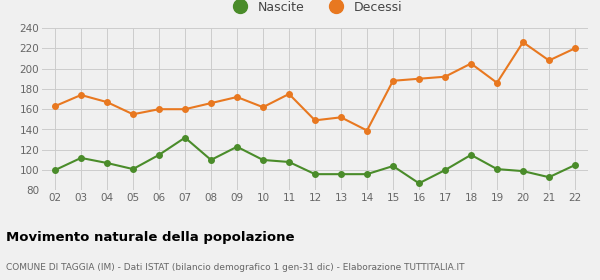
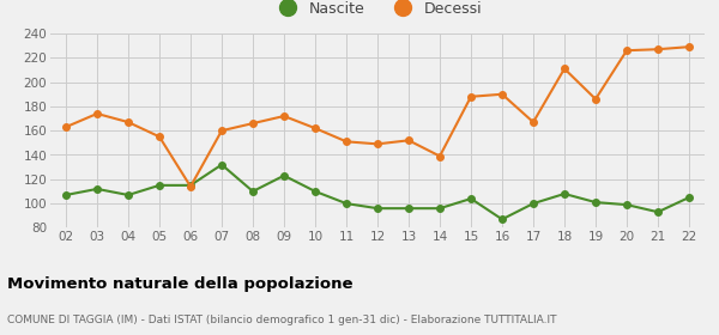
Nascite/02: 100 -> 107
Nascite/05: 101 -> 115
Decessi/06: 160 -> 114
Nascite/11: 108 -> 100
Decessi/11: 175 -> 151
Decessi/17: 192 -> 167
Nascite/18: 115 -> 108
Decessi/18: 205 -> 211
Decessi/21: 208 -> 227
Decessi/22: 220 -> 229
